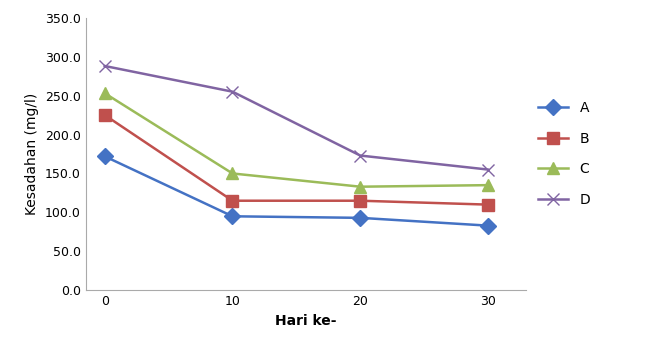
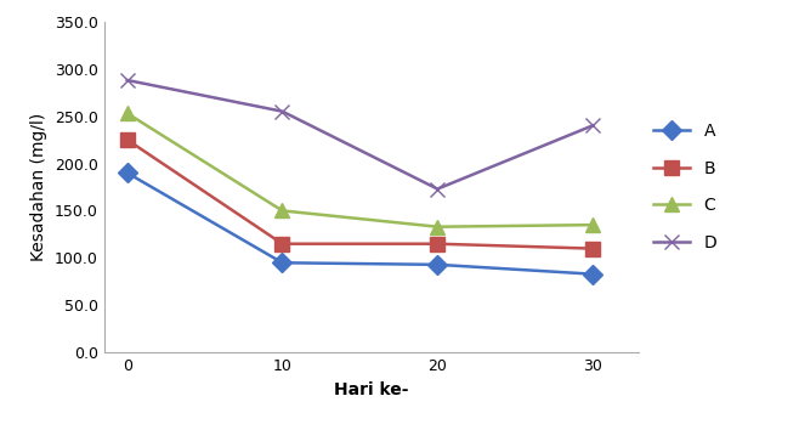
A/0: 172 -> 190
D/30: 155 -> 240
